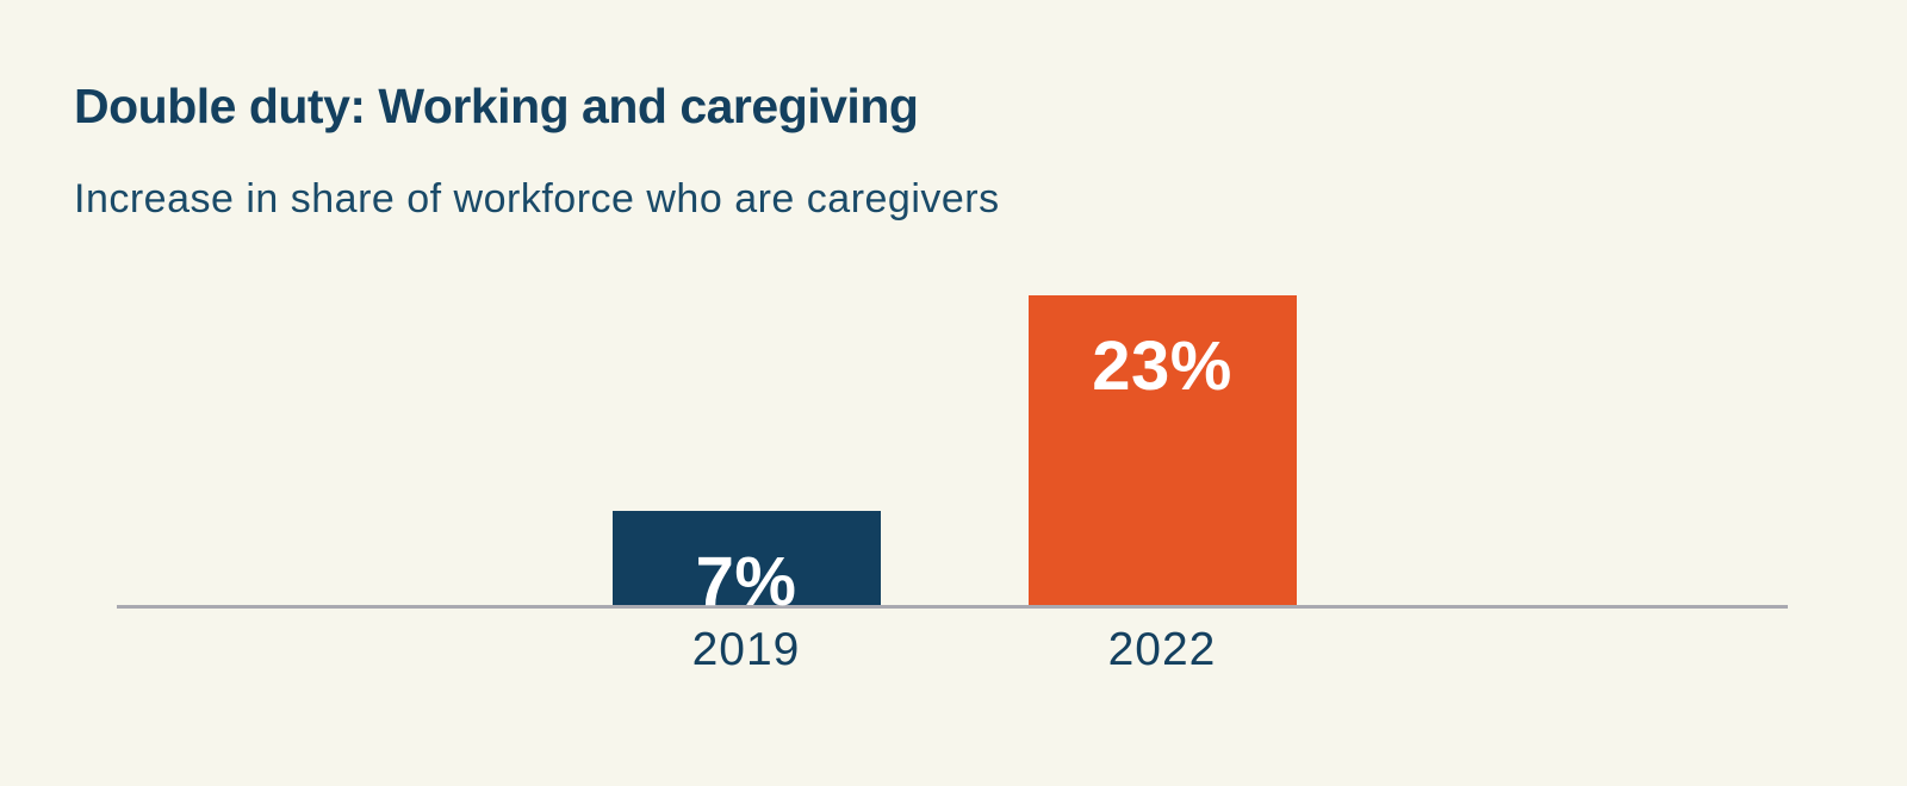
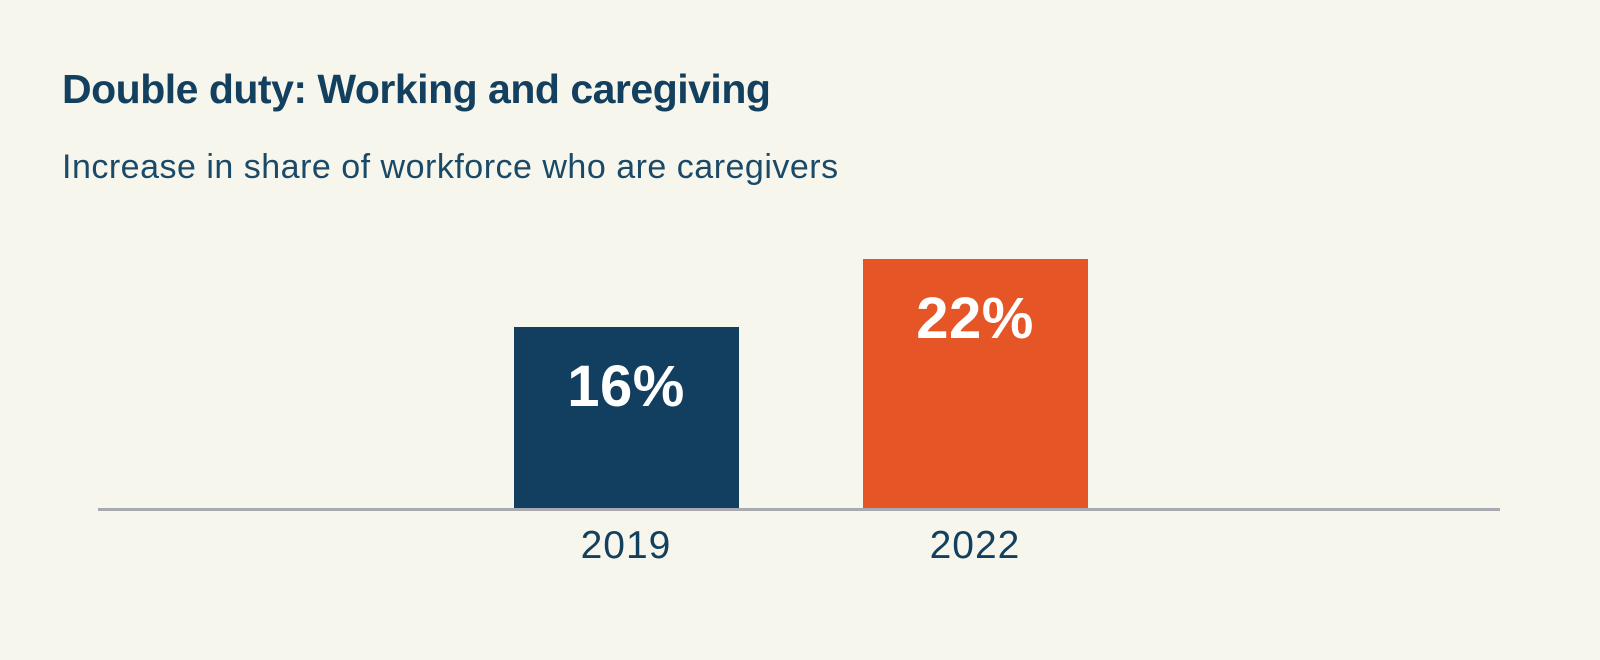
2019: 7% -> 16%
2022: 23% -> 22%
